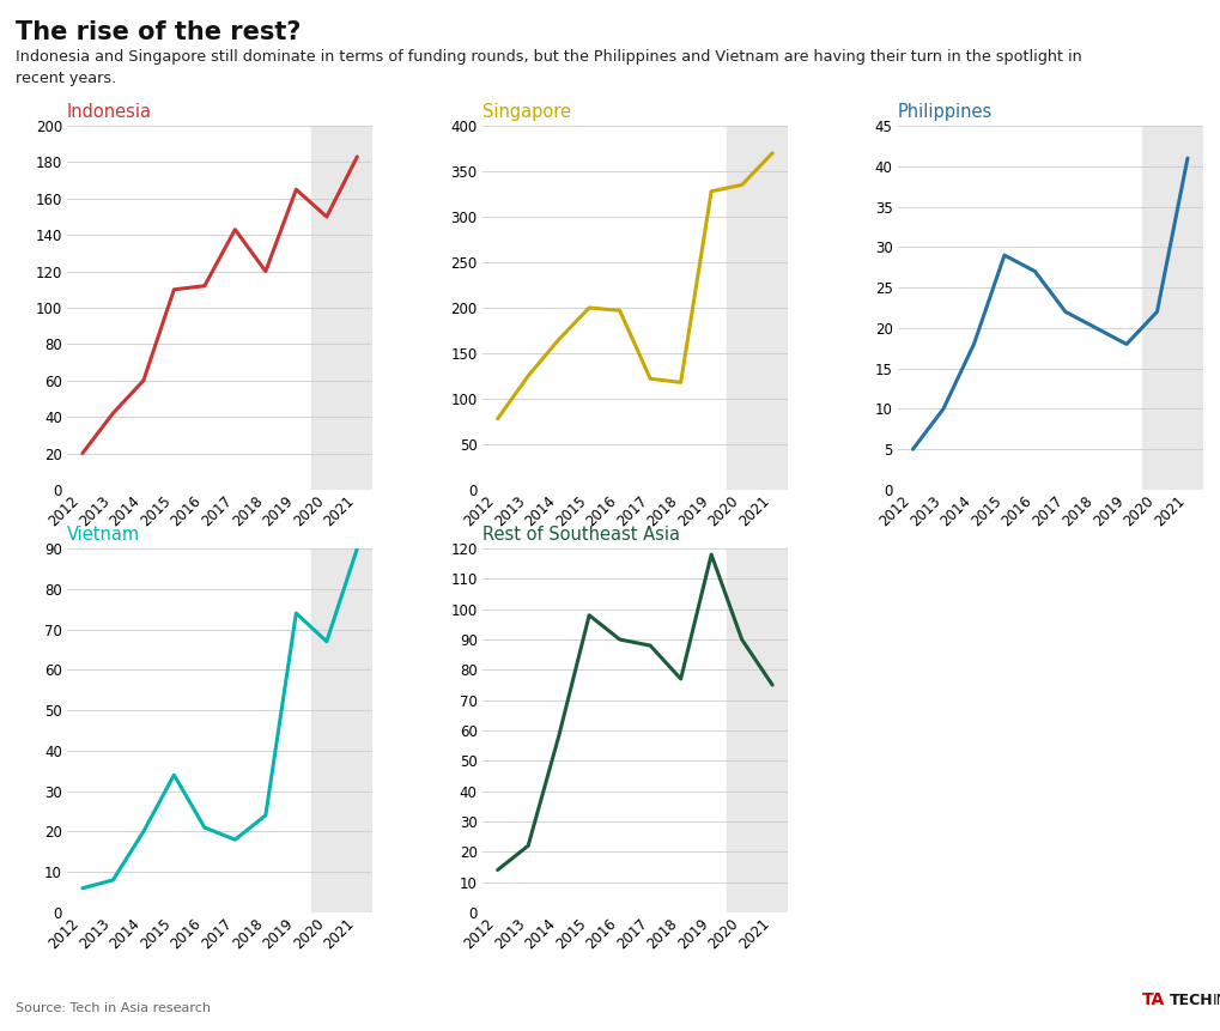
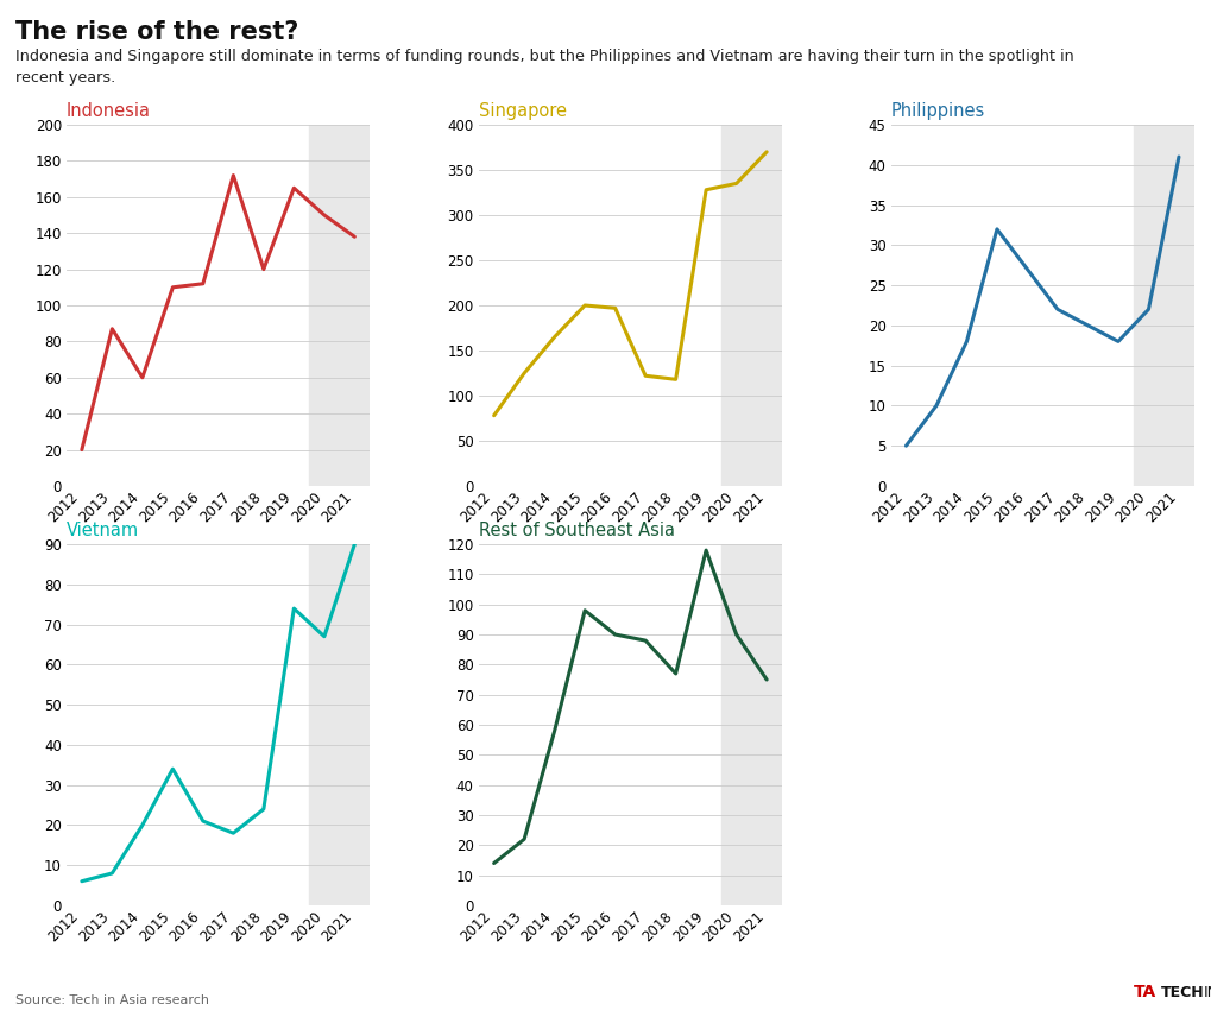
Indonesia/2013: 42 -> 87
Indonesia/2017: 143 -> 172
Indonesia/2021: 183 -> 138
Philippines/2015: 29 -> 32
